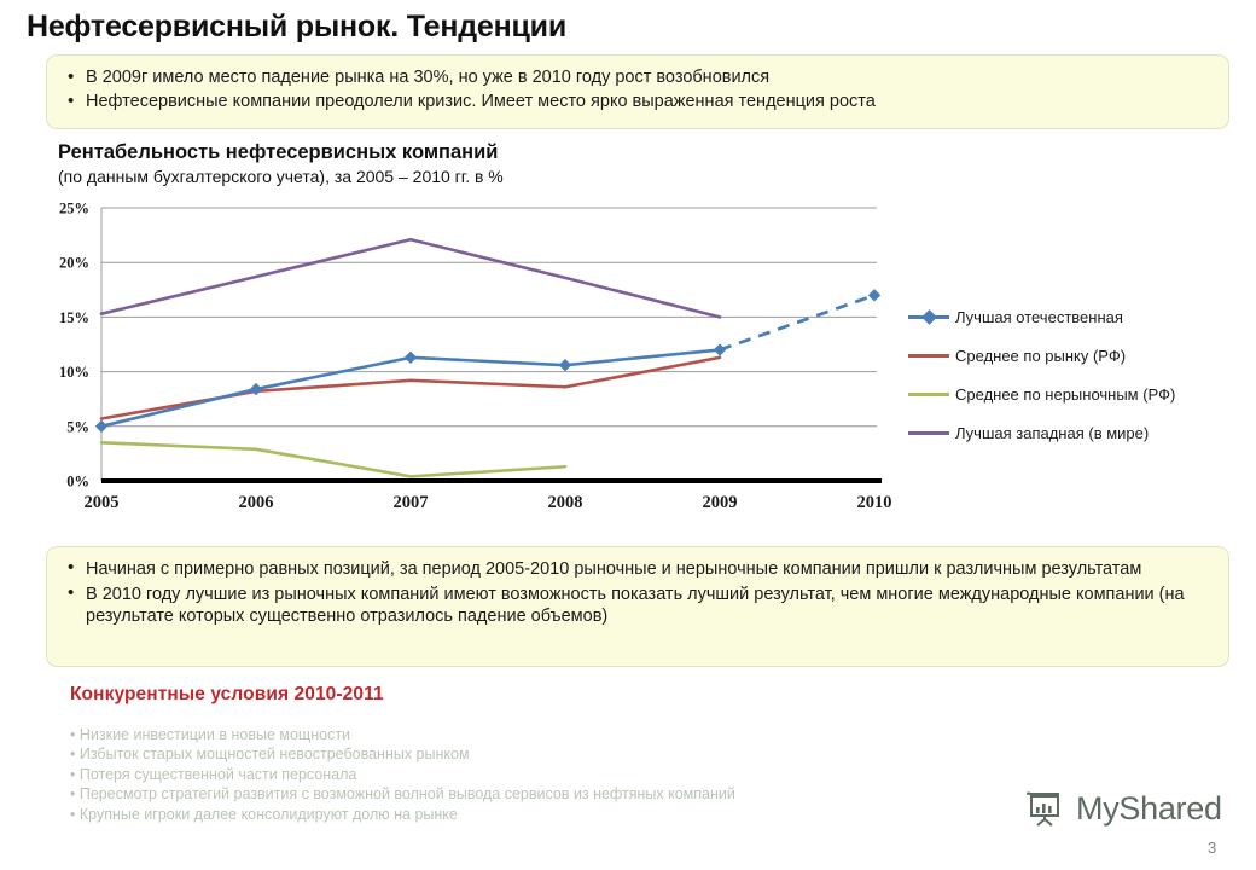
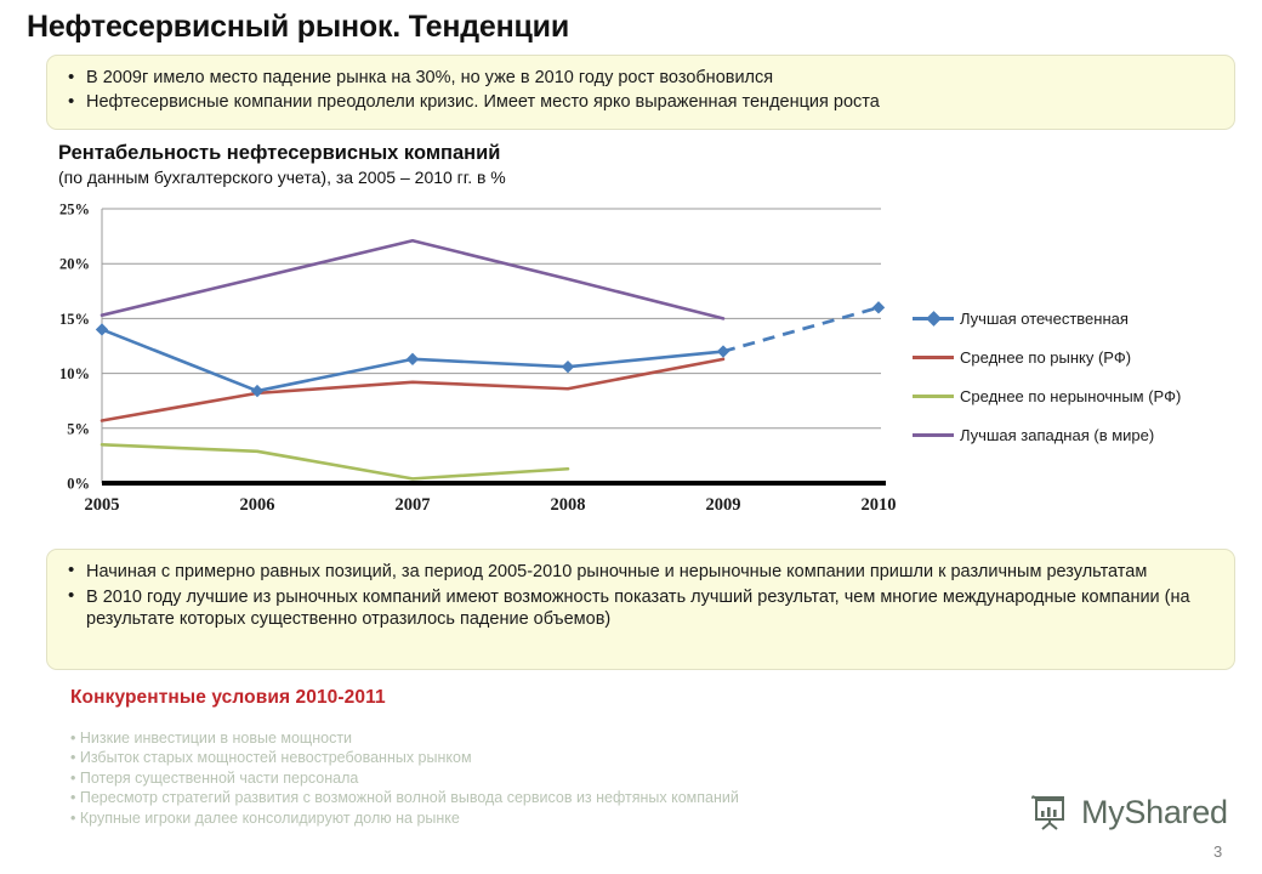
Лучшая отечественная/2005: 5% -> 14%
Лучшая отечественная/2010: 17% -> 16%
